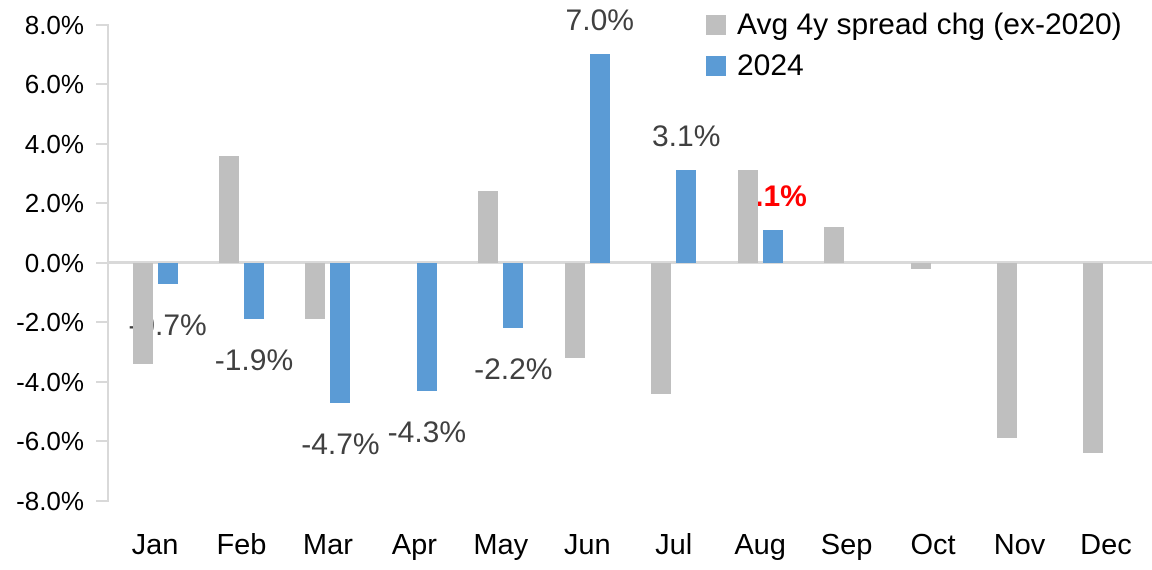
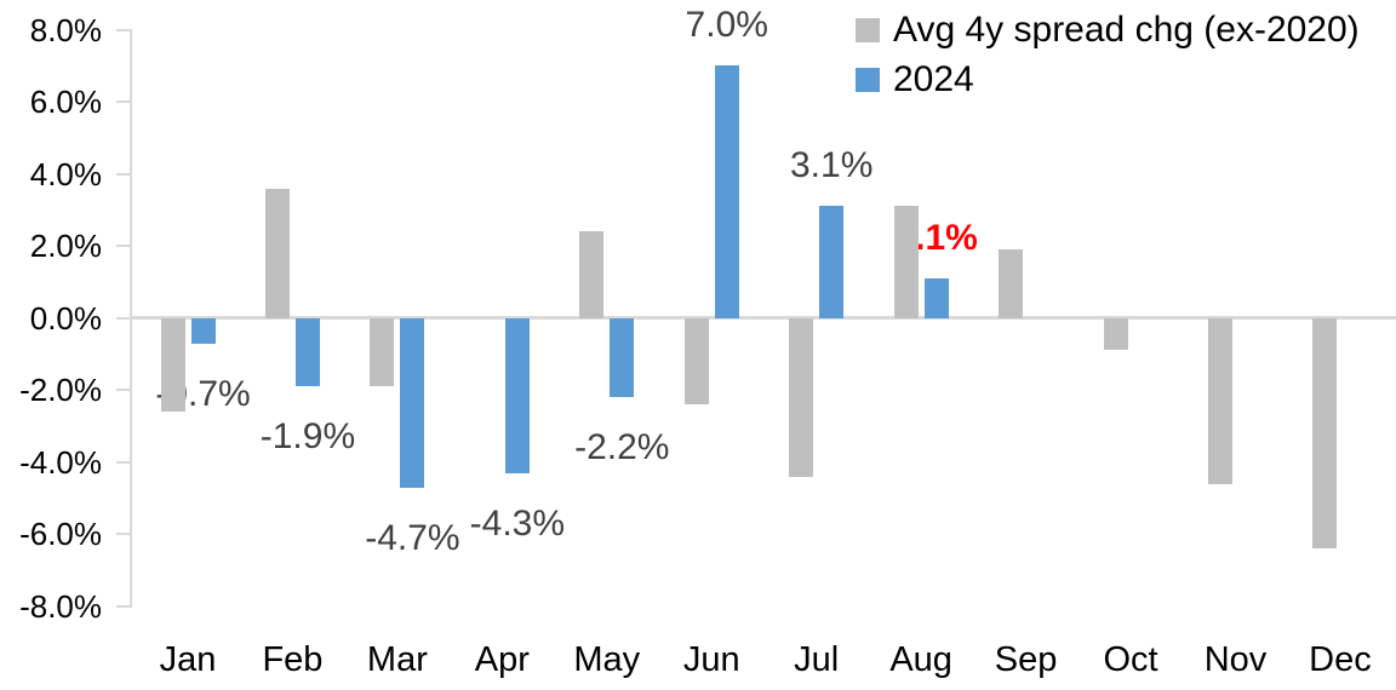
Avg 4y spread chg (ex-2020)/Jan: -3.4% -> -2.6%
Avg 4y spread chg (ex-2020)/Jun: -3.2% -> -2.4%
Avg 4y spread chg (ex-2020)/Sep: 1.2% -> 1.9%
Avg 4y spread chg (ex-2020)/Oct: -0.2% -> -0.9%
Avg 4y spread chg (ex-2020)/Nov: -5.9% -> -4.6%
